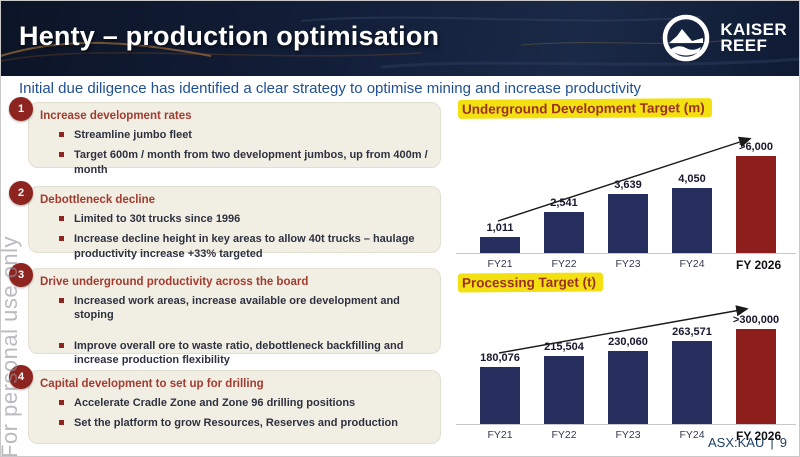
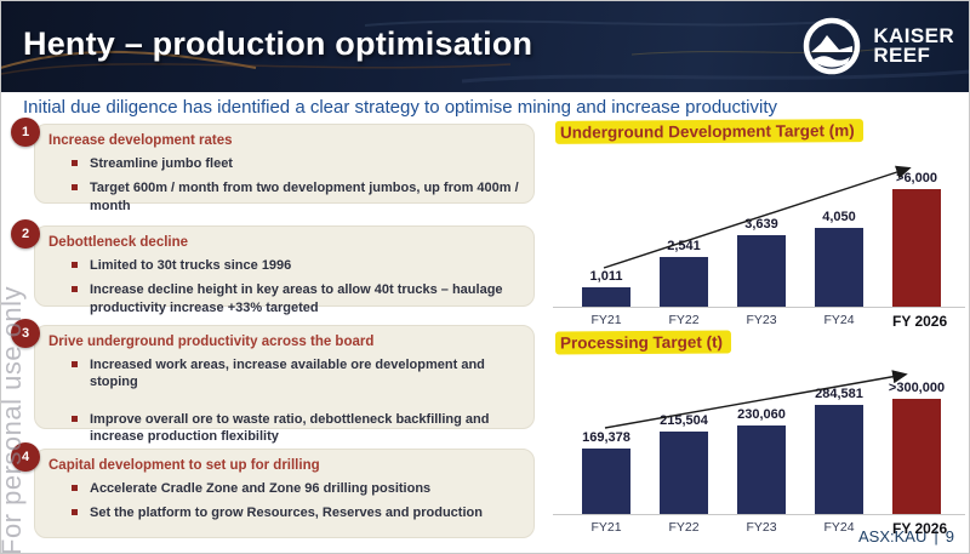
Processing Target (t)/FY21: 180,076 -> 169,378
Processing Target (t)/FY24: 263,571 -> 284,581
